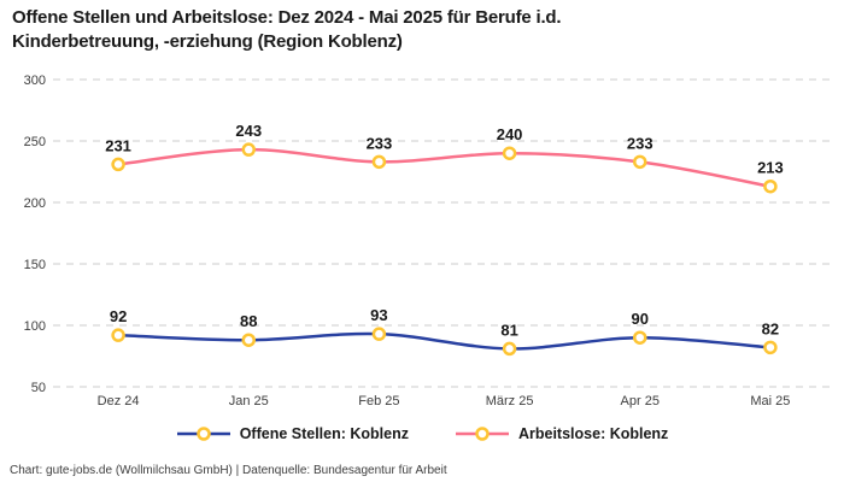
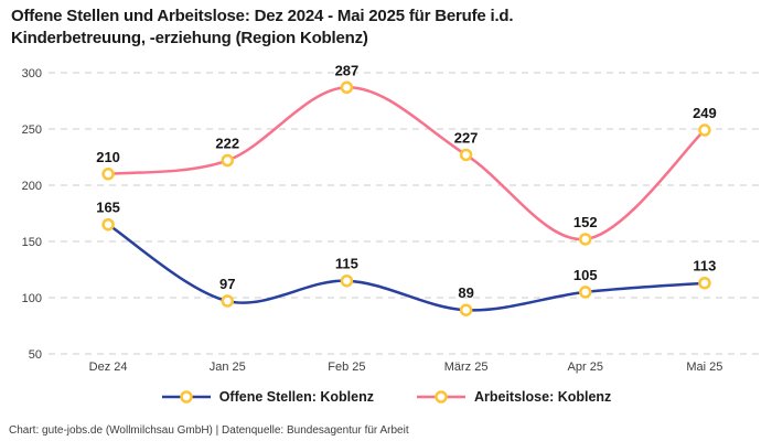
Offene Stellen: Koblenz/Dez 24: 92 -> 165
Arbeitslose: Koblenz/Dez 24: 231 -> 210
Offene Stellen: Koblenz/Jan 25: 88 -> 97
Arbeitslose: Koblenz/Jan 25: 243 -> 222
Offene Stellen: Koblenz/Feb 25: 93 -> 115
Arbeitslose: Koblenz/Feb 25: 233 -> 287
Offene Stellen: Koblenz/März 25: 81 -> 89
Arbeitslose: Koblenz/März 25: 240 -> 227
Offene Stellen: Koblenz/Apr 25: 90 -> 105
Arbeitslose: Koblenz/Apr 25: 233 -> 152
Offene Stellen: Koblenz/Mai 25: 82 -> 113
Arbeitslose: Koblenz/Mai 25: 213 -> 249
